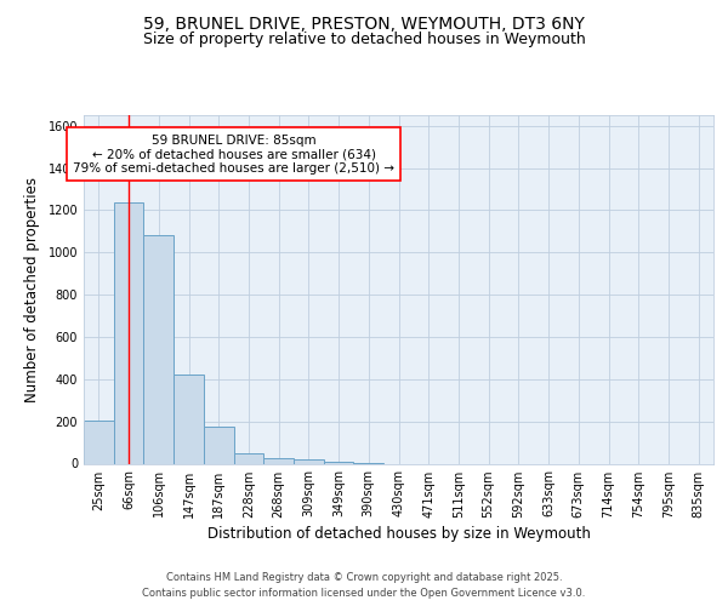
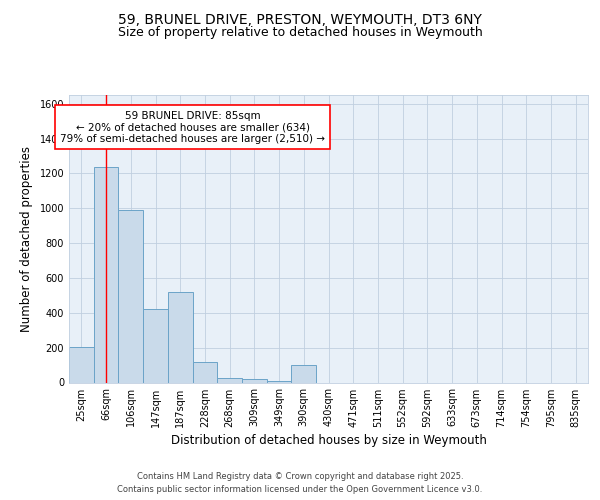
106sqm: 1080 -> 990
187sqm: 180 -> 520
228sqm: 50 -> 120
390sqm: 0 -> 100
